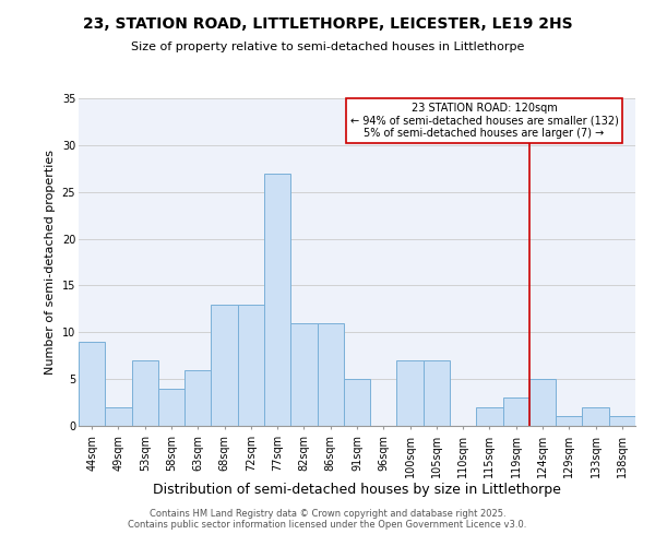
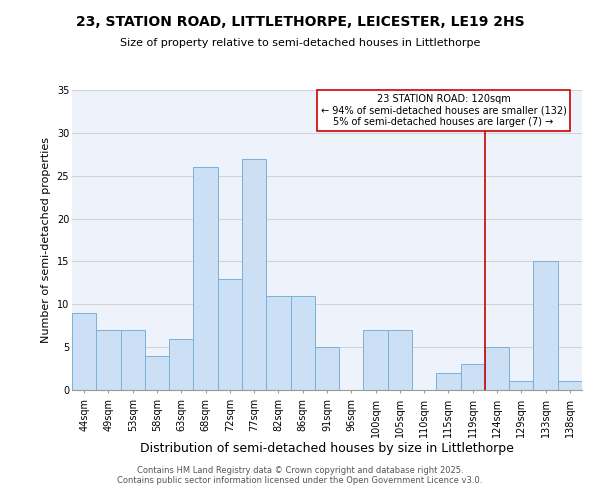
49sqm: 2 -> 7
68sqm: 13 -> 26
133sqm: 2 -> 15
